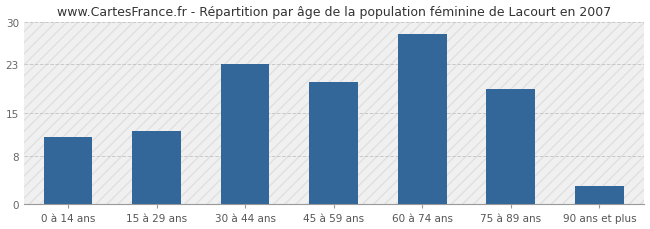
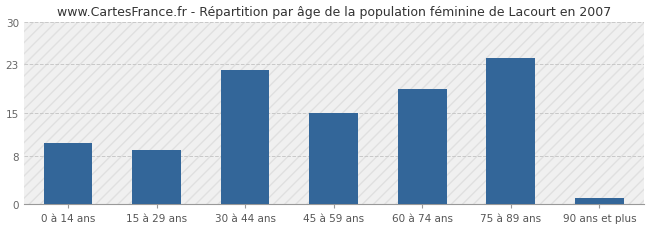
0 à 14 ans: 11 -> 10
15 à 29 ans: 12 -> 9
30 à 44 ans: 23 -> 22
45 à 59 ans: 20 -> 15
60 à 74 ans: 28 -> 19
75 à 89 ans: 19 -> 24
90 ans et plus: 3 -> 1
